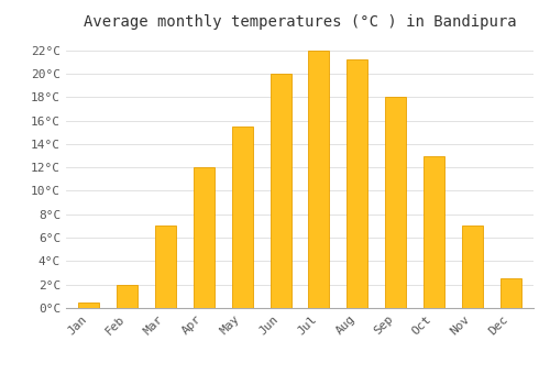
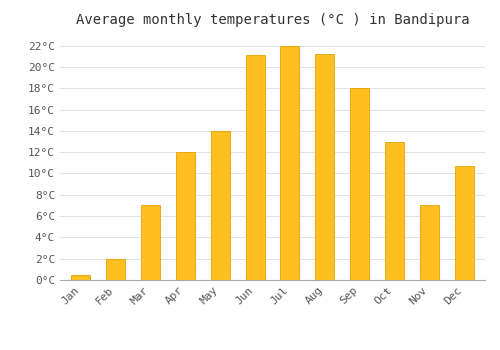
May: 15.5°C -> 14.0°C
Jun: 20.0°C -> 21.1°C
Dec: 2.5°C -> 10.7°C
